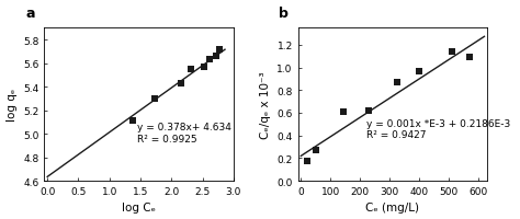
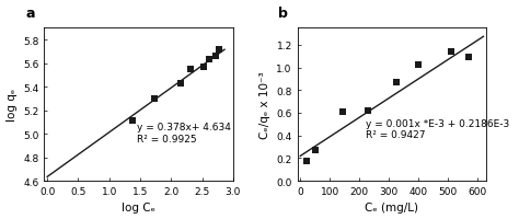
400: 0.97 -> 1.02
